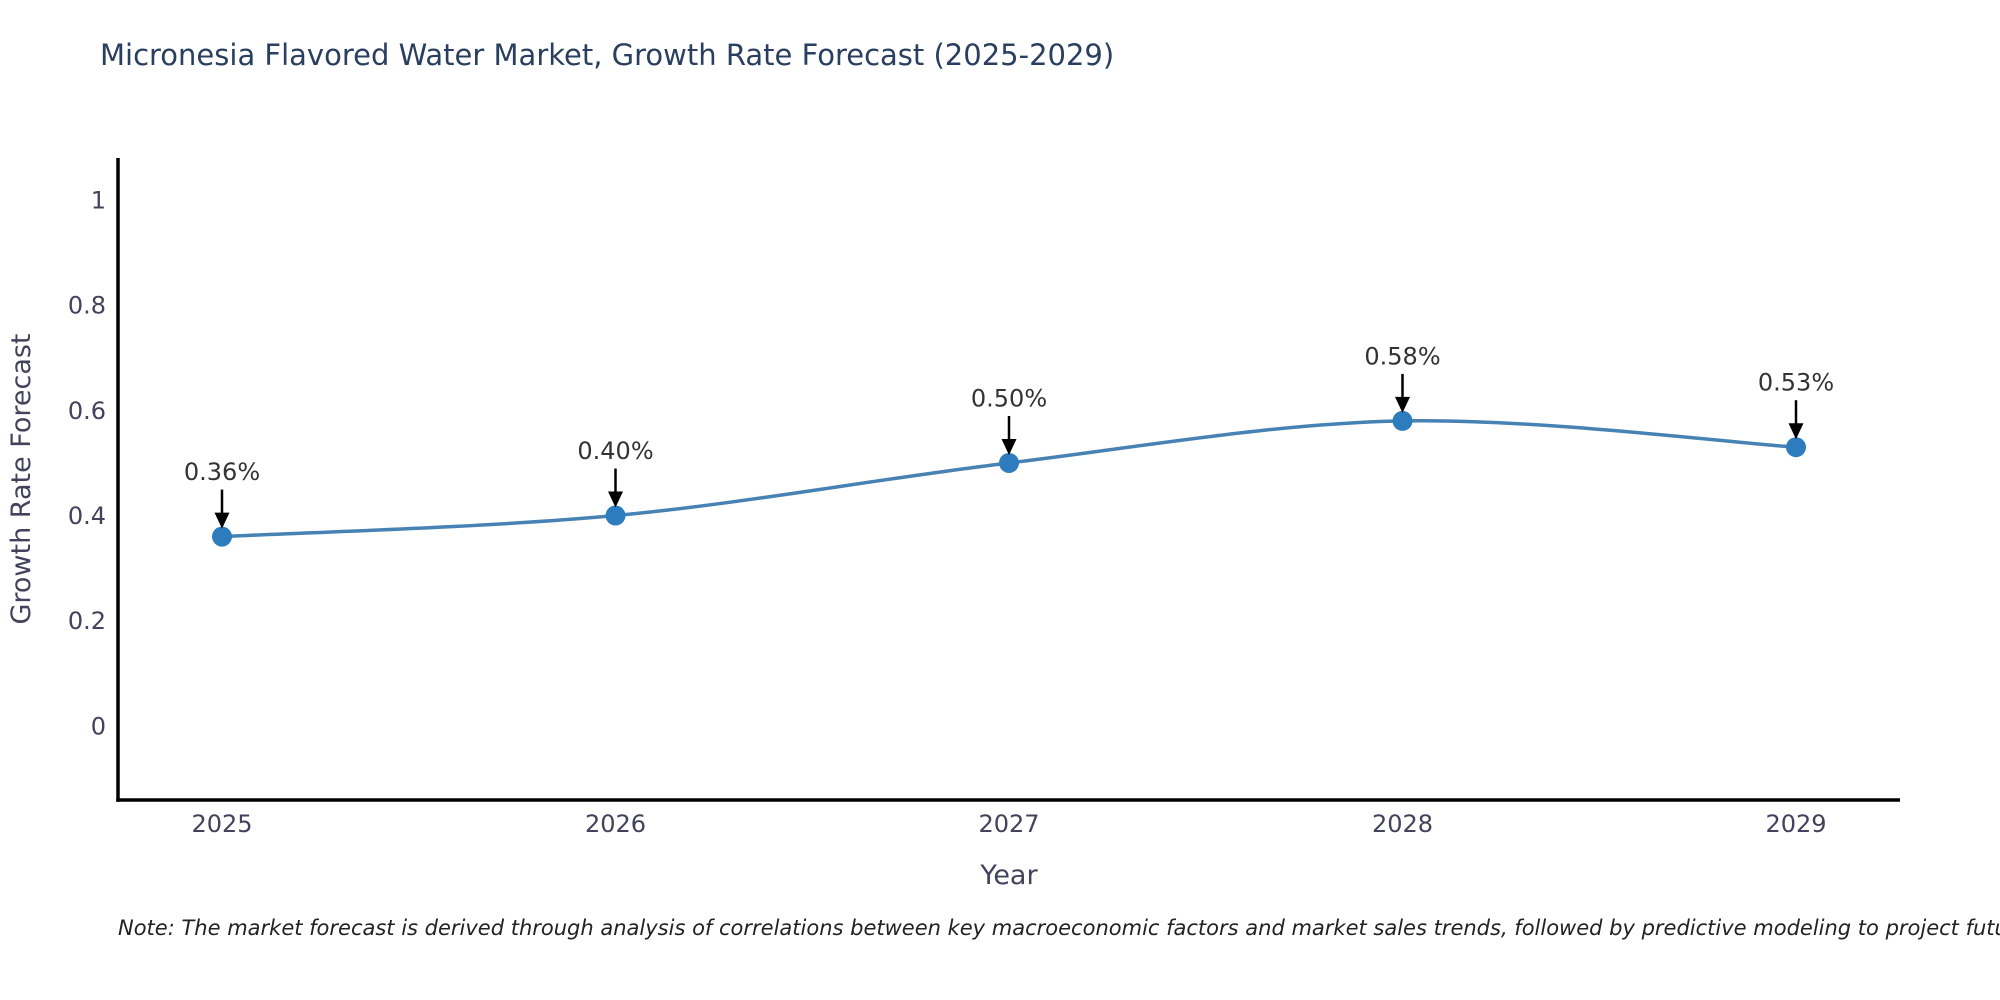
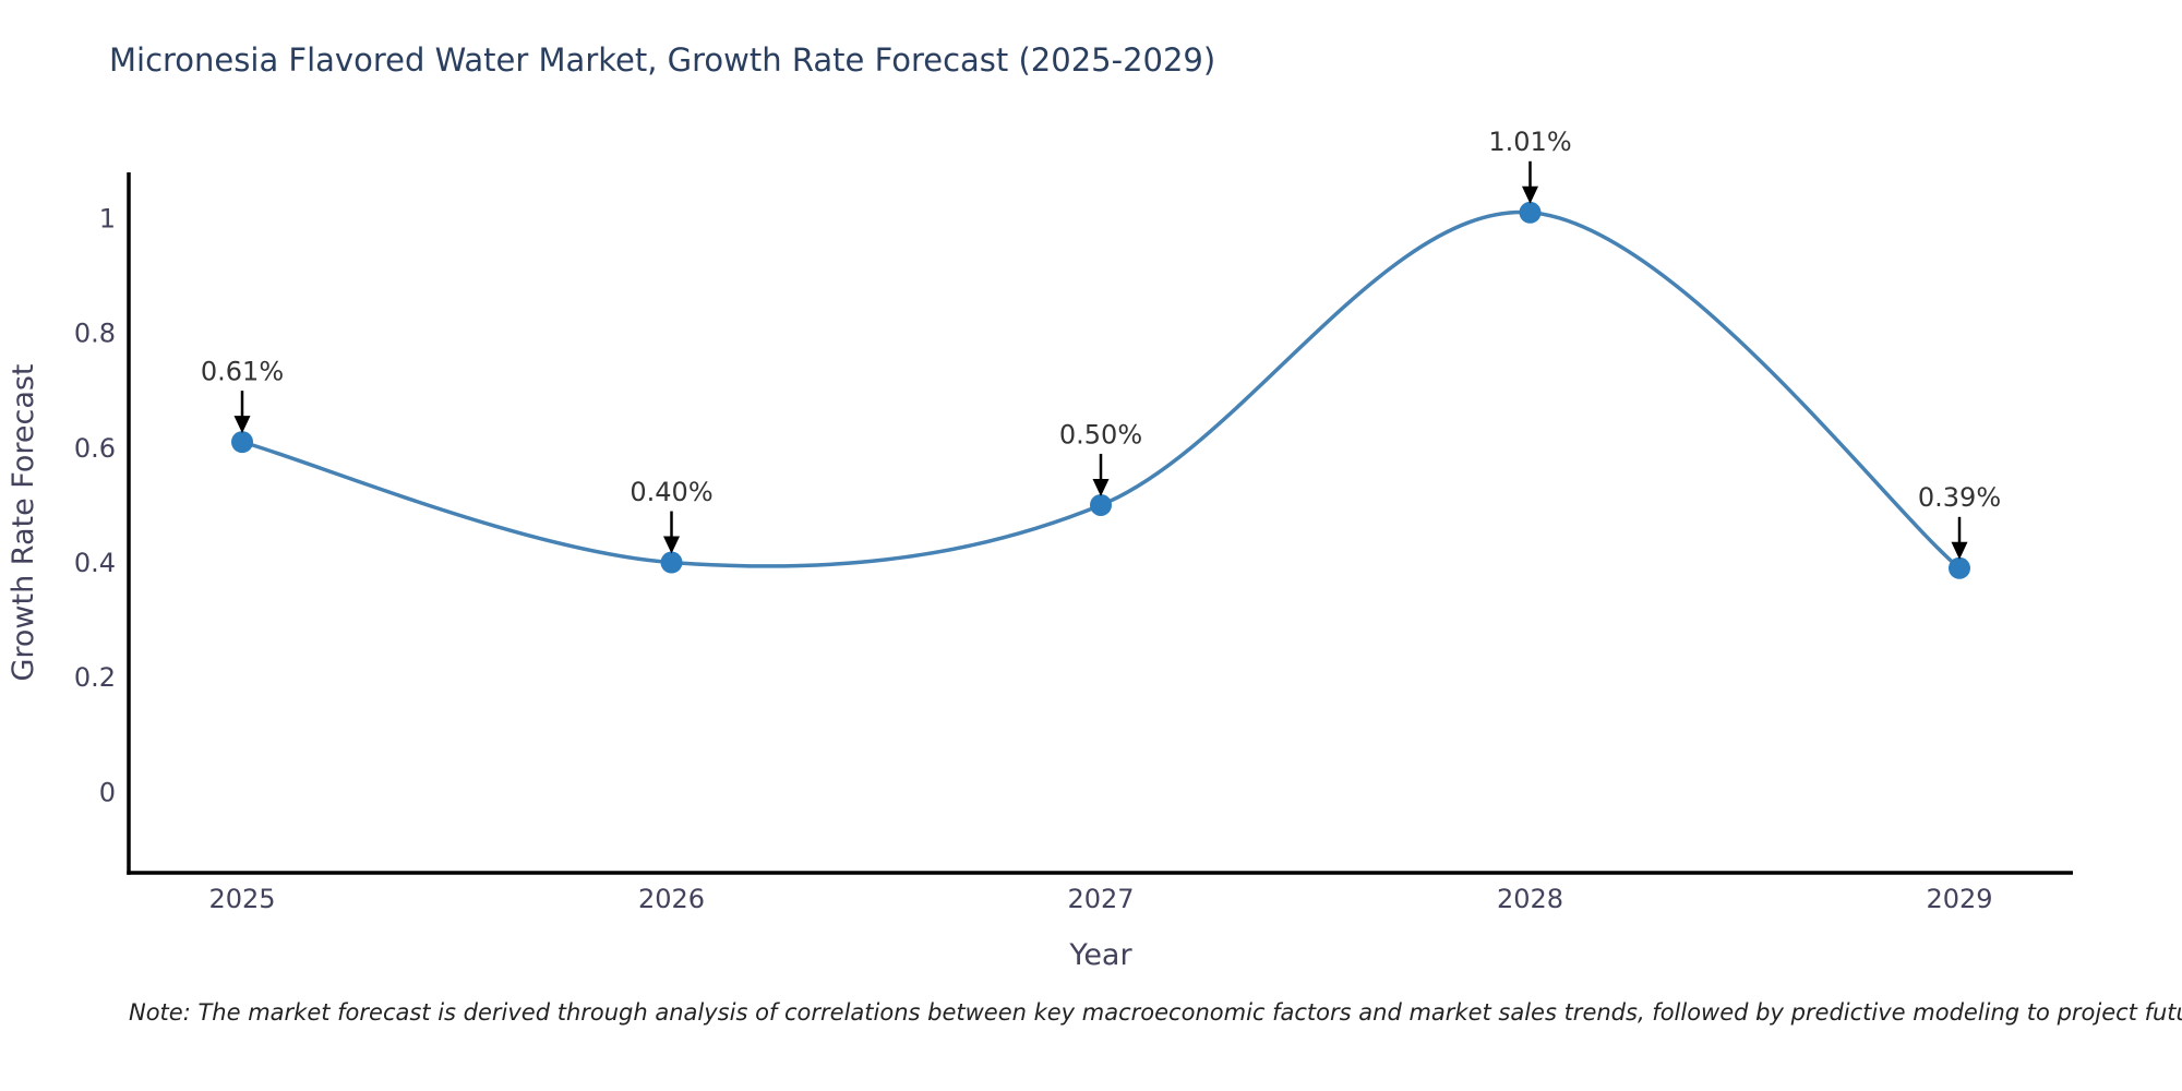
2025: 0.36% -> 0.61%
2028: 0.58% -> 1.01%
2029: 0.53% -> 0.39%
